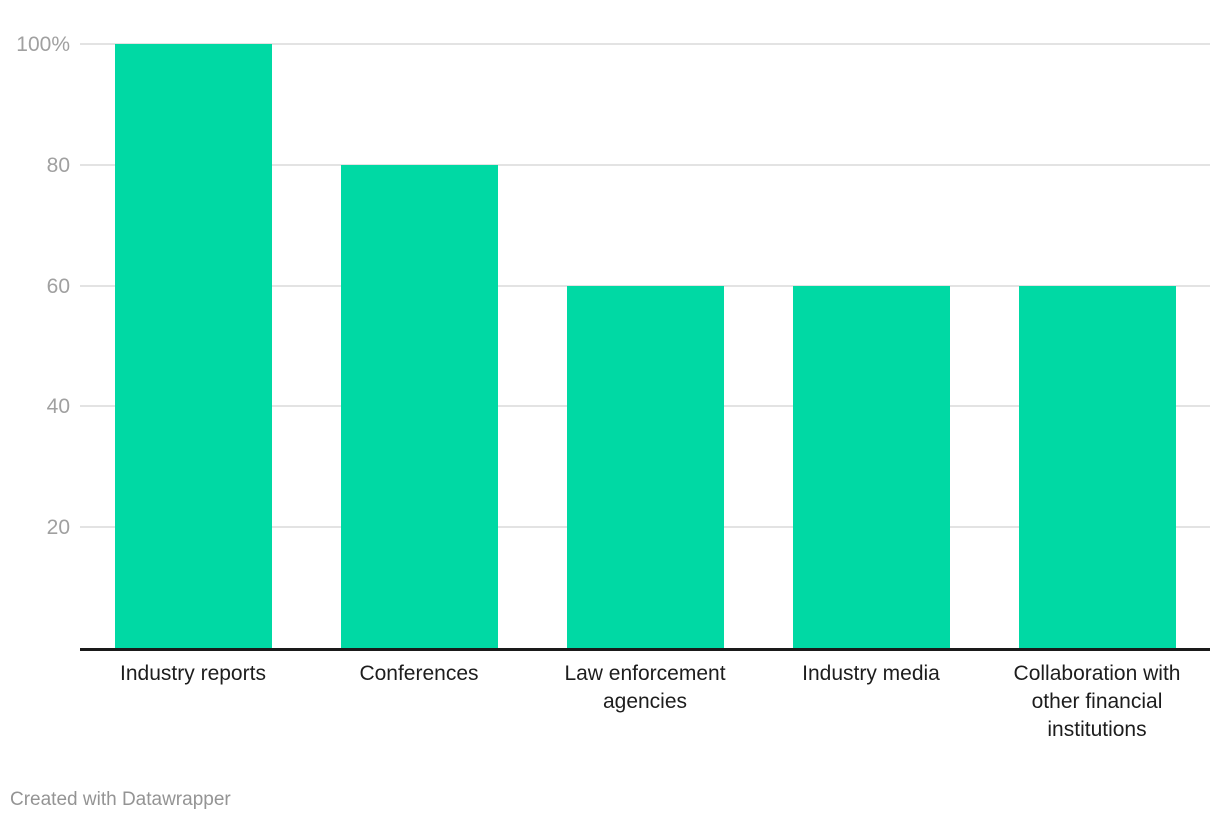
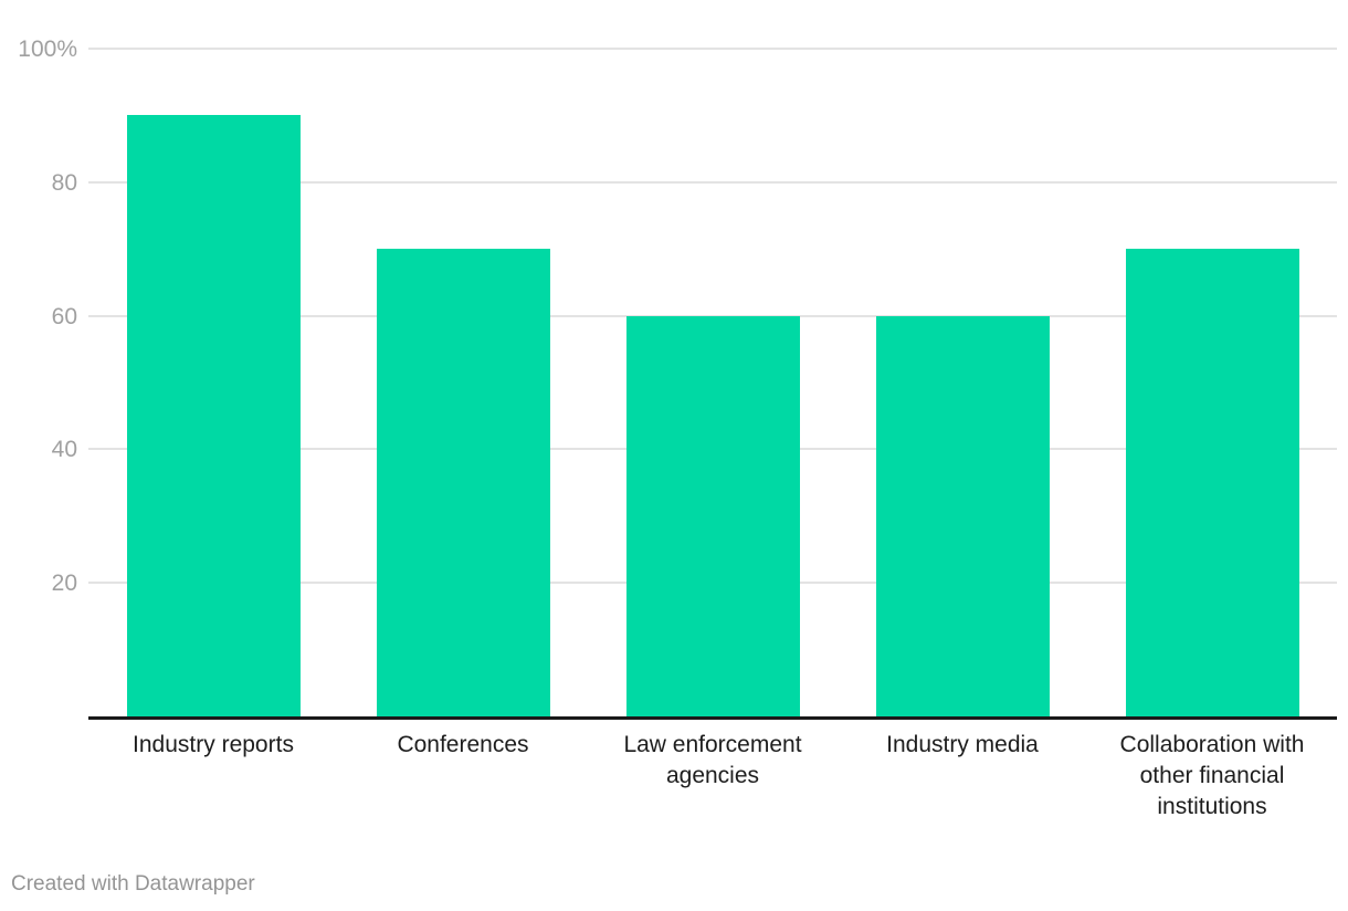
Industry reports: 100% -> 90%
Conferences: 80% -> 70%
Collaboration with other financial institutions: 60% -> 70%
